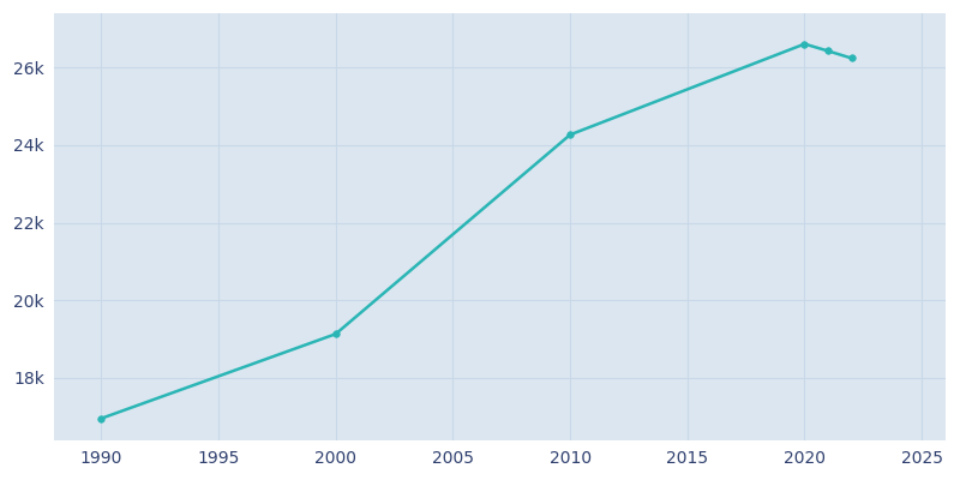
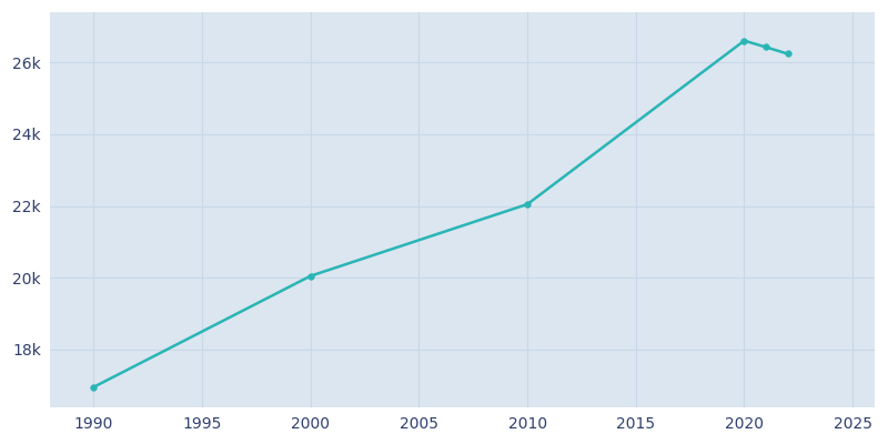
2000: 19.13k -> 20.05k
2010: 24.27k -> 22.05k
